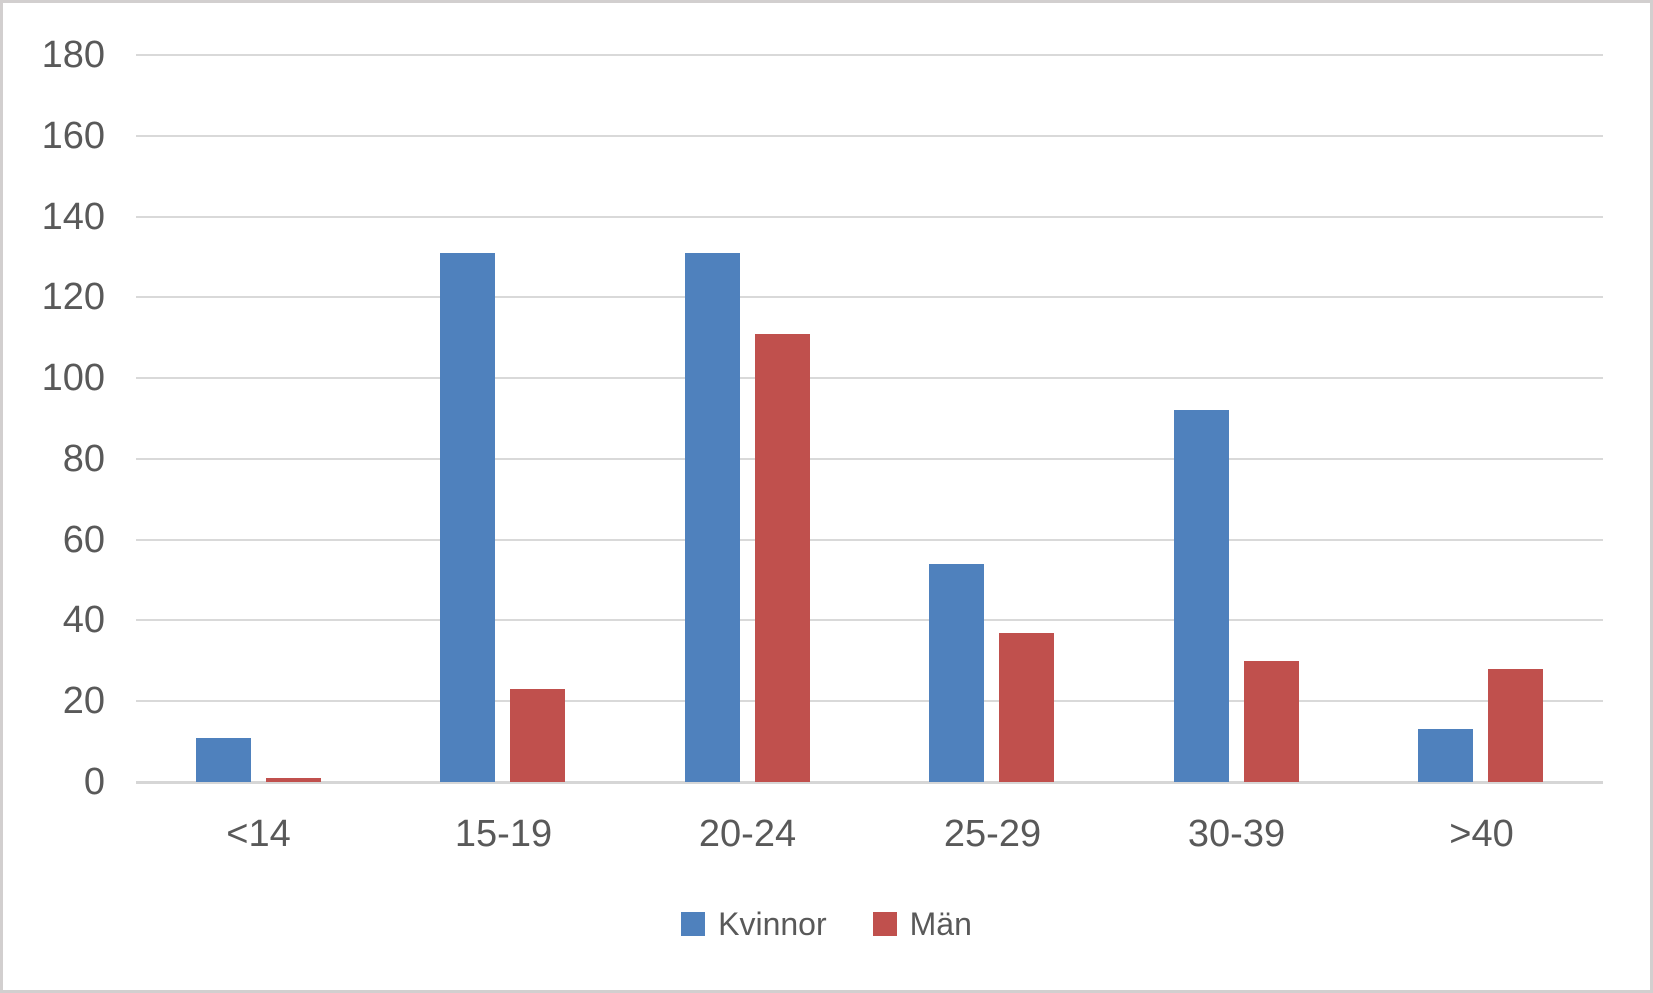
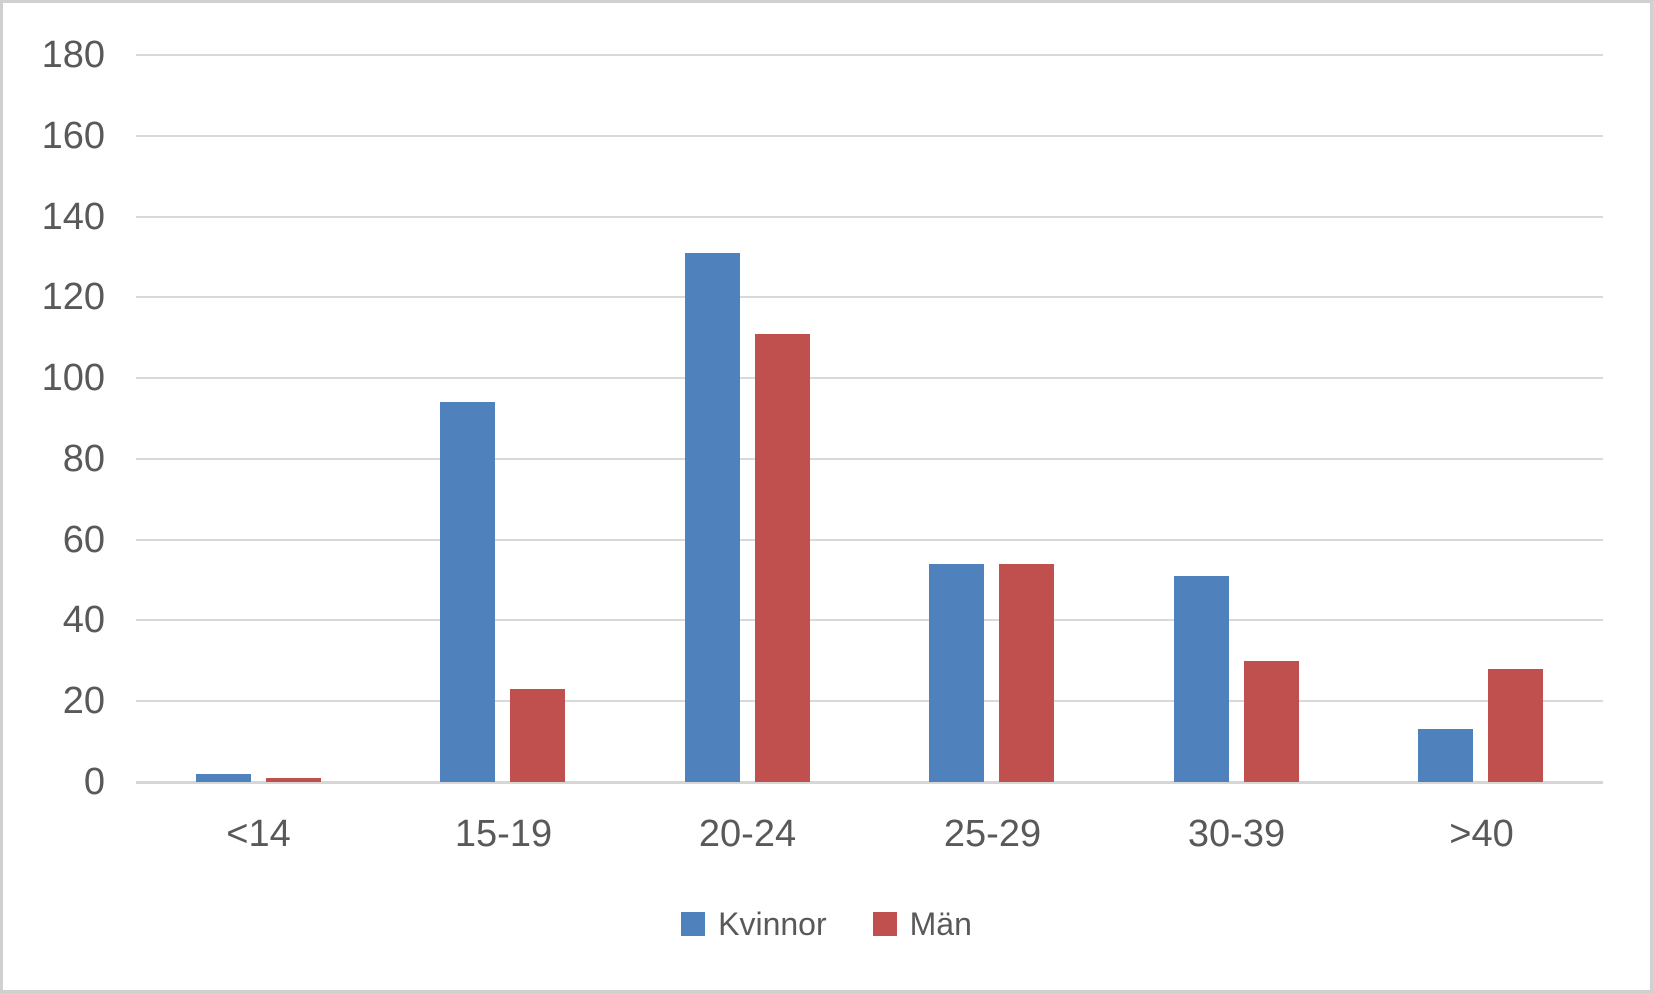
Kvinnor/<14: 11 -> 2
Kvinnor/15-19: 131 -> 94
Män/25-29: 37 -> 54
Kvinnor/30-39: 92 -> 51
